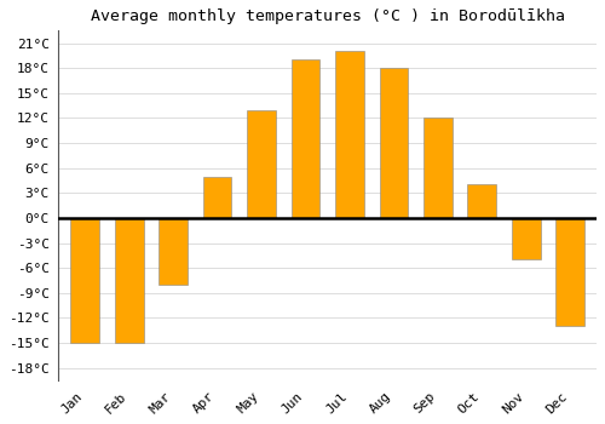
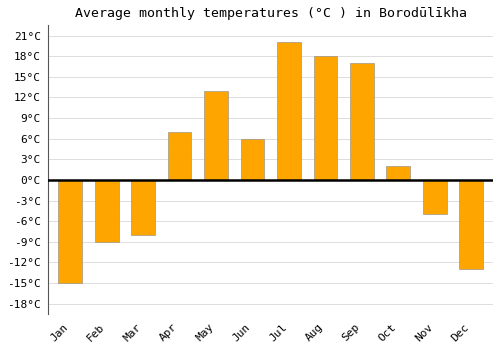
Feb: -15°C -> -9°C
Apr: 5°C -> 7°C
Jun: 19°C -> 6°C
Sep: 12°C -> 17°C
Oct: 4°C -> 2°C
